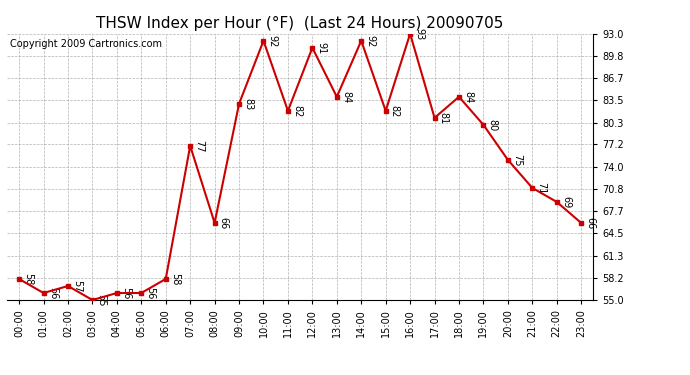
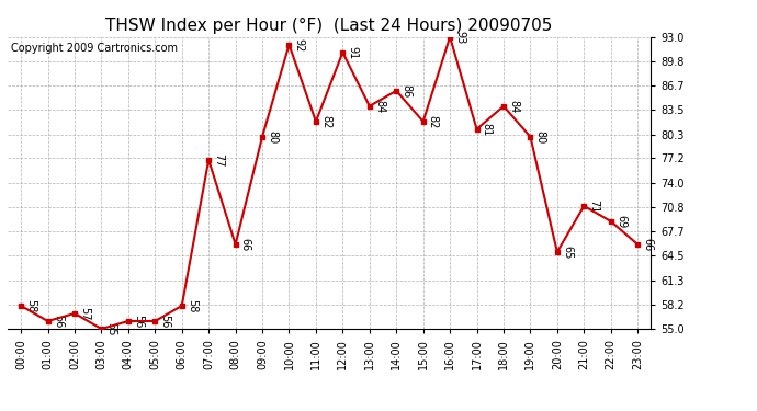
09:00: 83 -> 80
14:00: 92 -> 86
20:00: 75 -> 65
